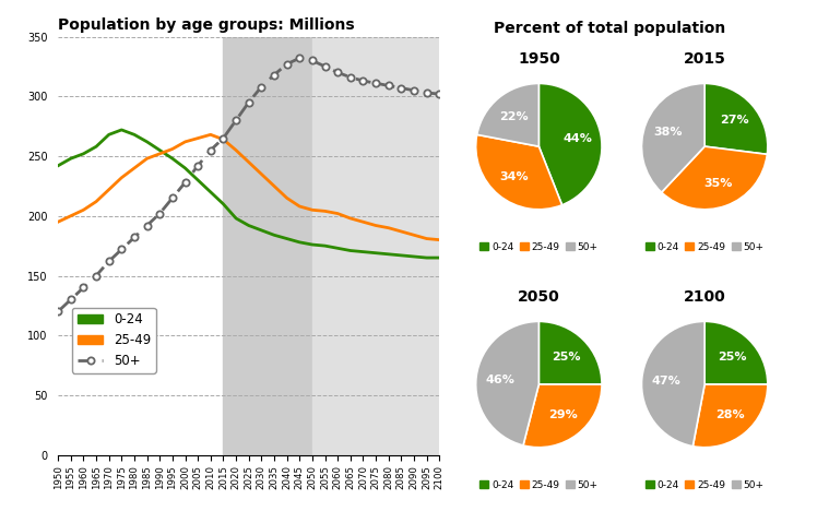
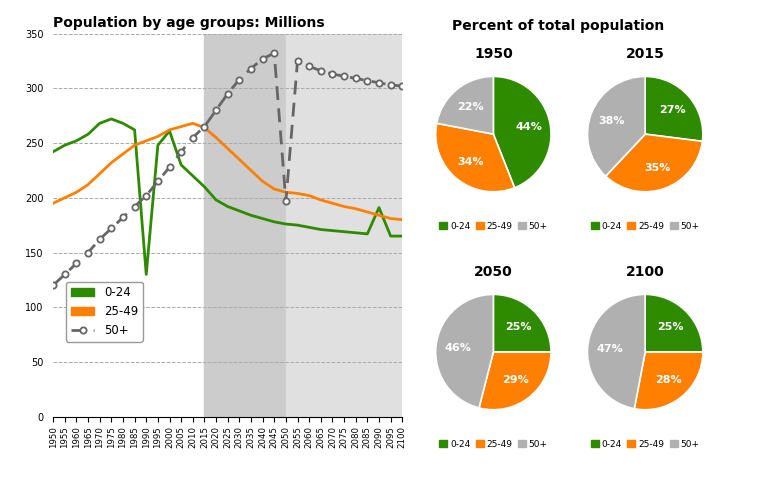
0-24/1990: 255 -> 130
0-24/2000: 240 -> 261
50+/2050: 330 -> 197
0-24/2090: 166 -> 191
